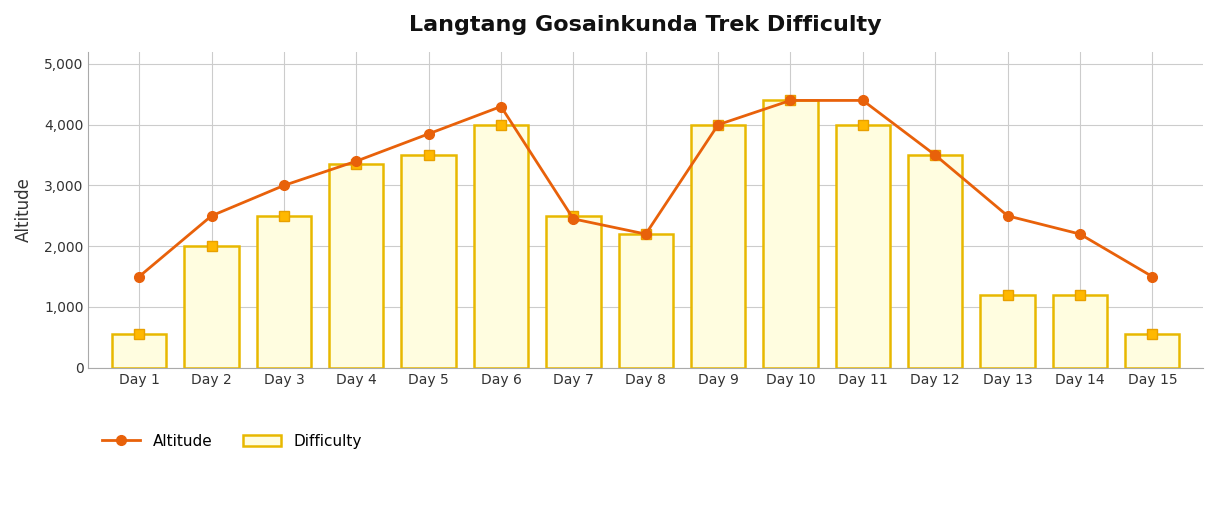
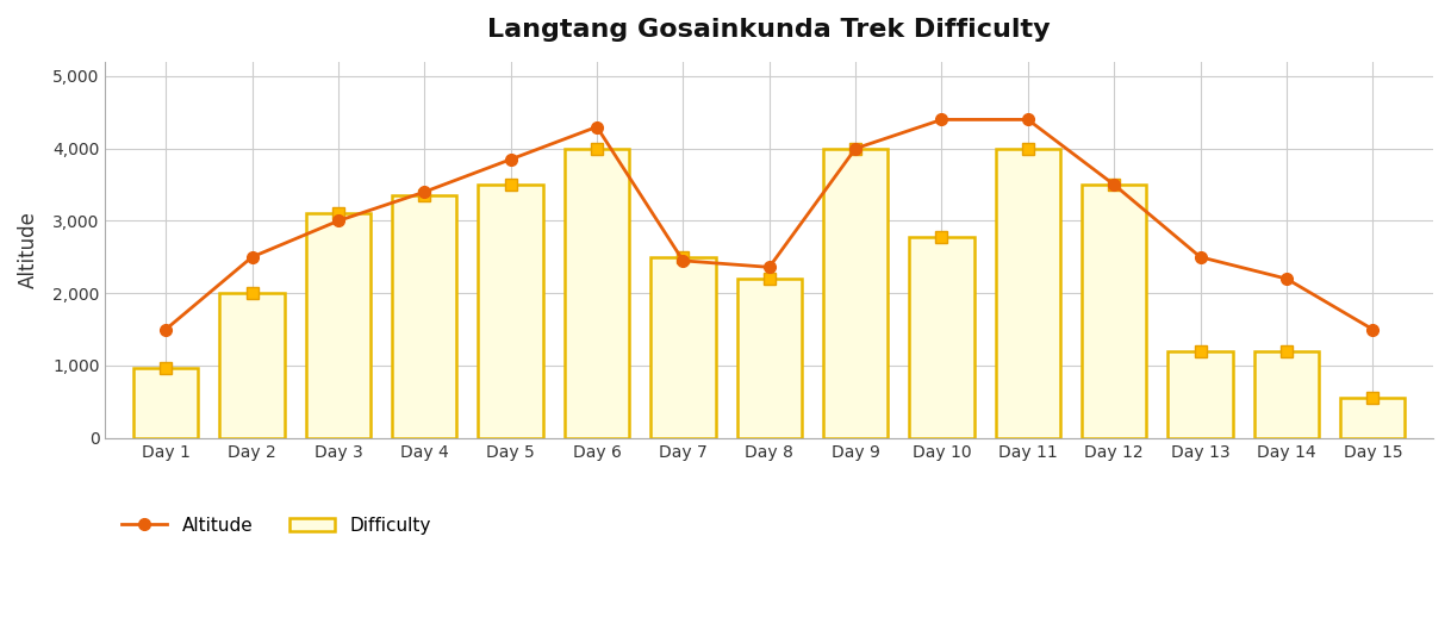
Difficulty/Day 1: 550 -> 960
Difficulty/Day 3: 2,500 -> 3,100
Altitude/Day 8: 2,200 -> 2,360
Difficulty/Day 10: 4,400 -> 2,780
